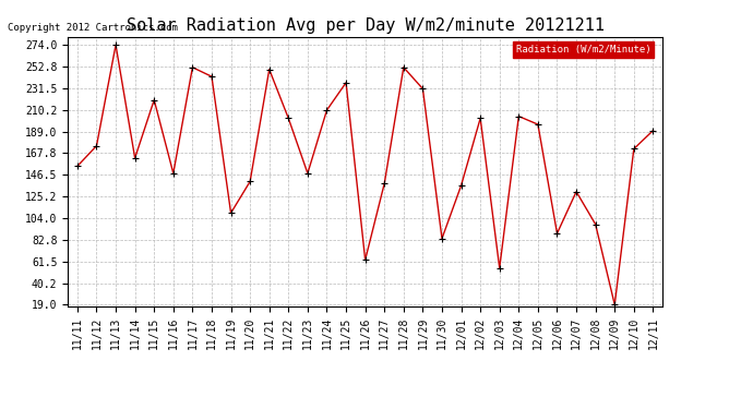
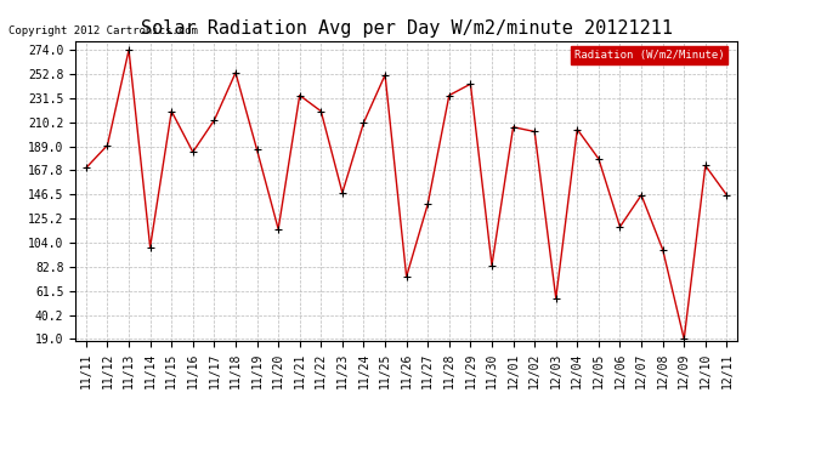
11/11: 155 -> 170
11/12: 175 -> 190
11/14: 163 -> 100
11/16: 148 -> 184
11/17: 252 -> 212
11/18: 243 -> 254
11/19: 109 -> 186
11/20: 140 -> 116
11/21: 250 -> 234
11/22: 202 -> 220
11/25: 237 -> 252
11/26: 63 -> 74
11/28: 252 -> 234
11/29: 231 -> 244
12/01: 136 -> 206
12/05: 196 -> 178
12/06: 89 -> 118
12/07: 130 -> 146
12/11: 190 -> 146
